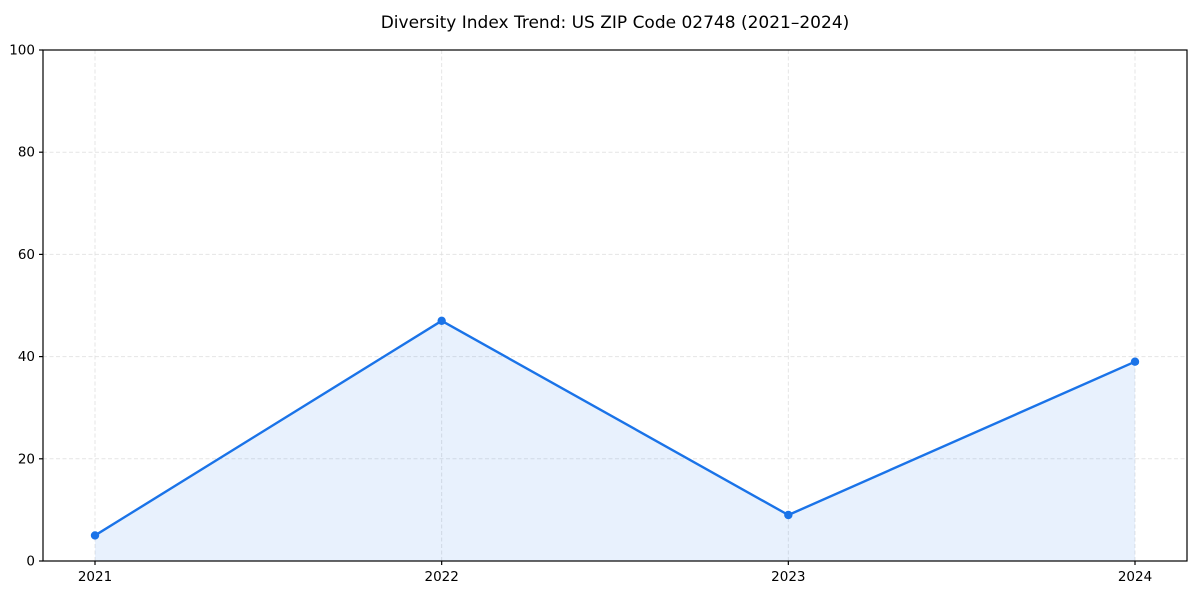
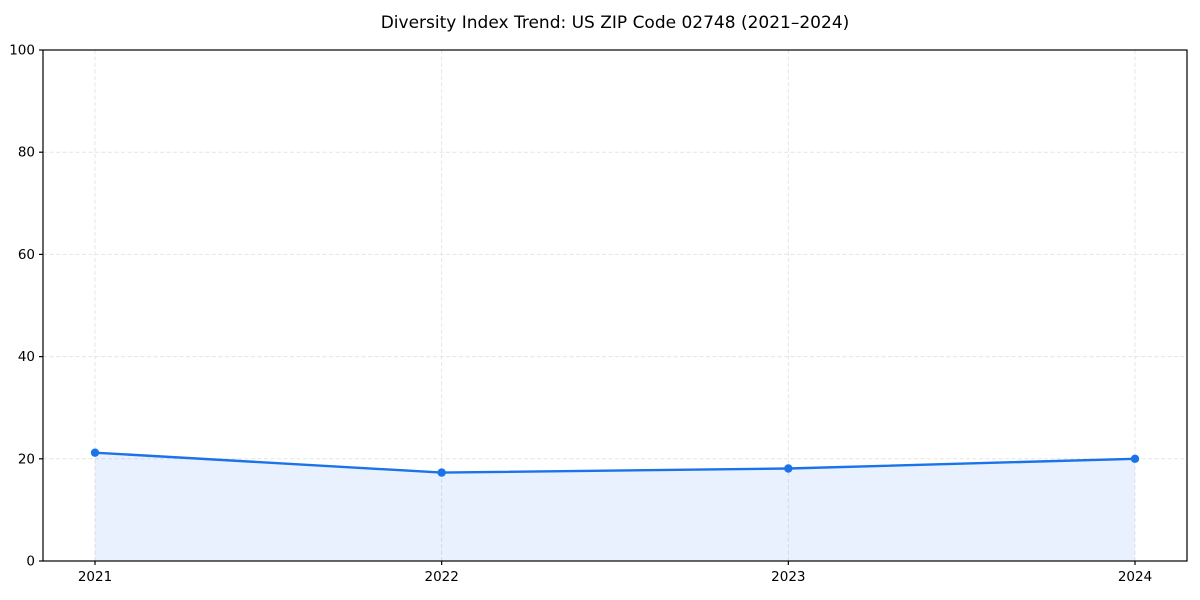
2021: 5 -> 21
2022: 47 -> 17
2023: 9 -> 18
2024: 39 -> 20
